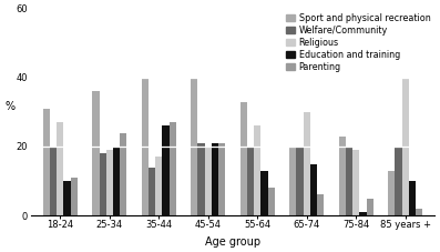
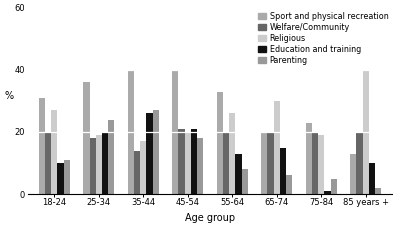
Parenting/45-54: 21 -> 18
